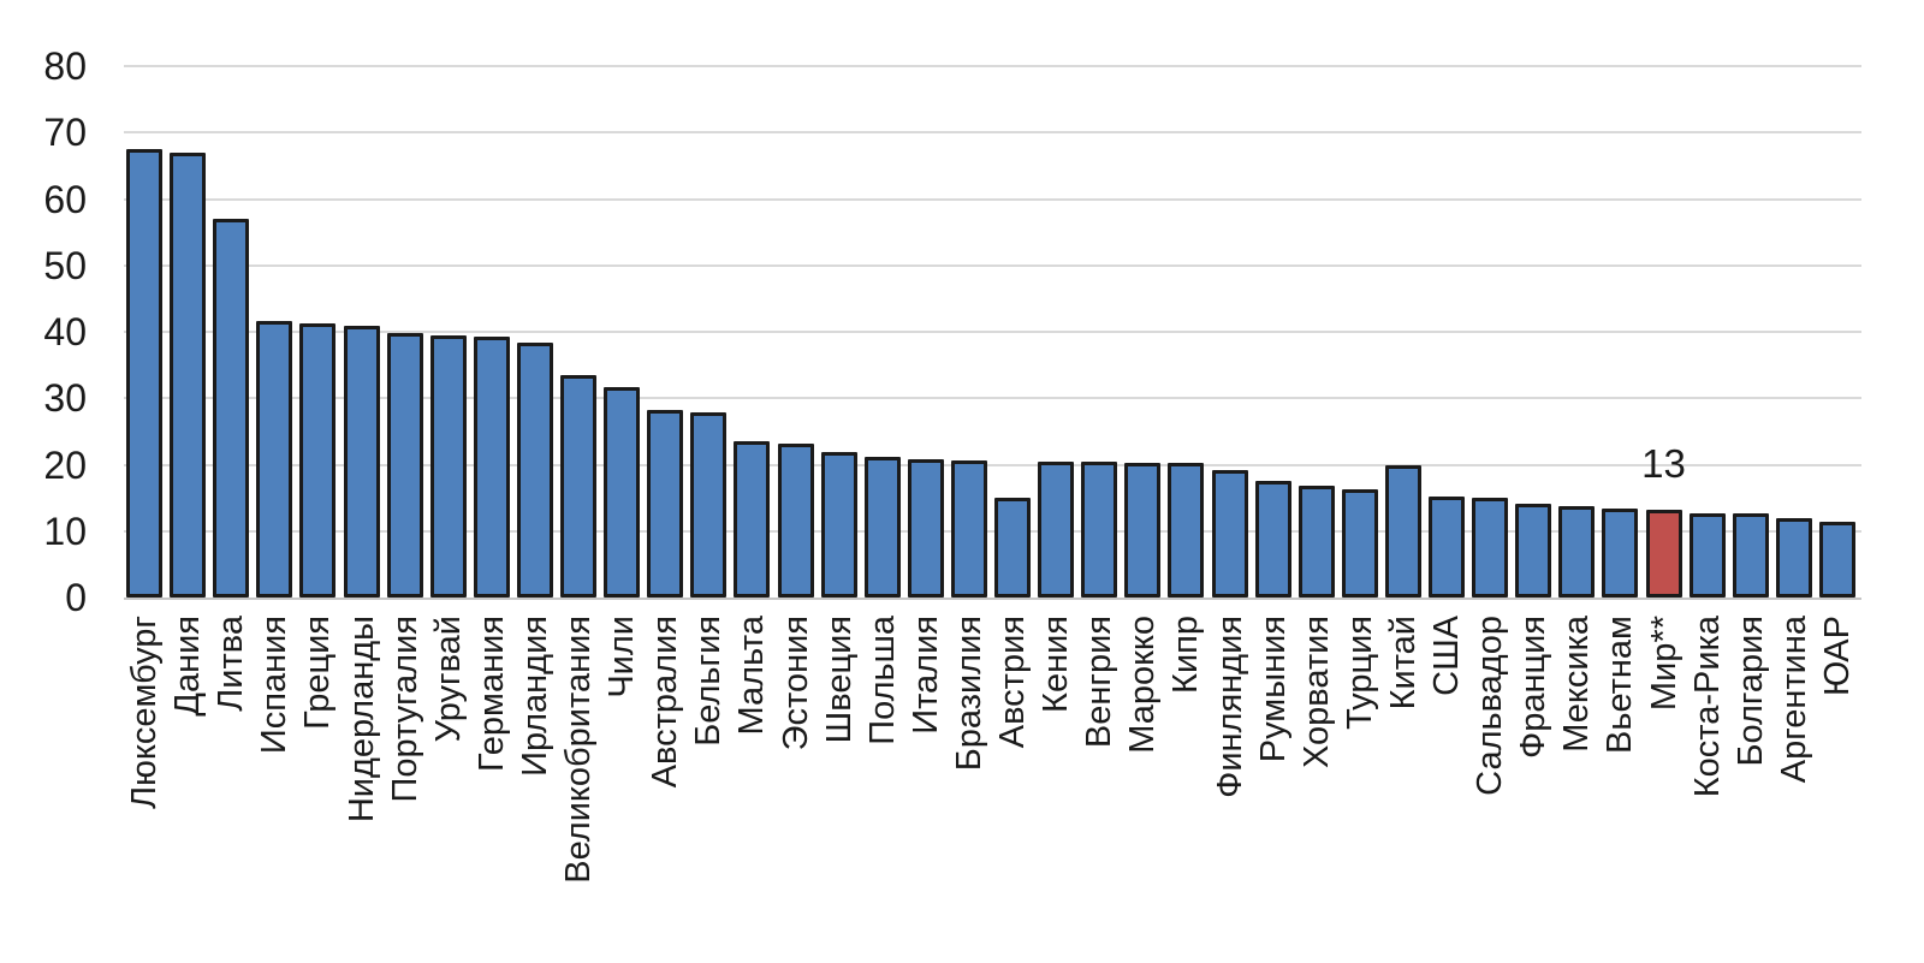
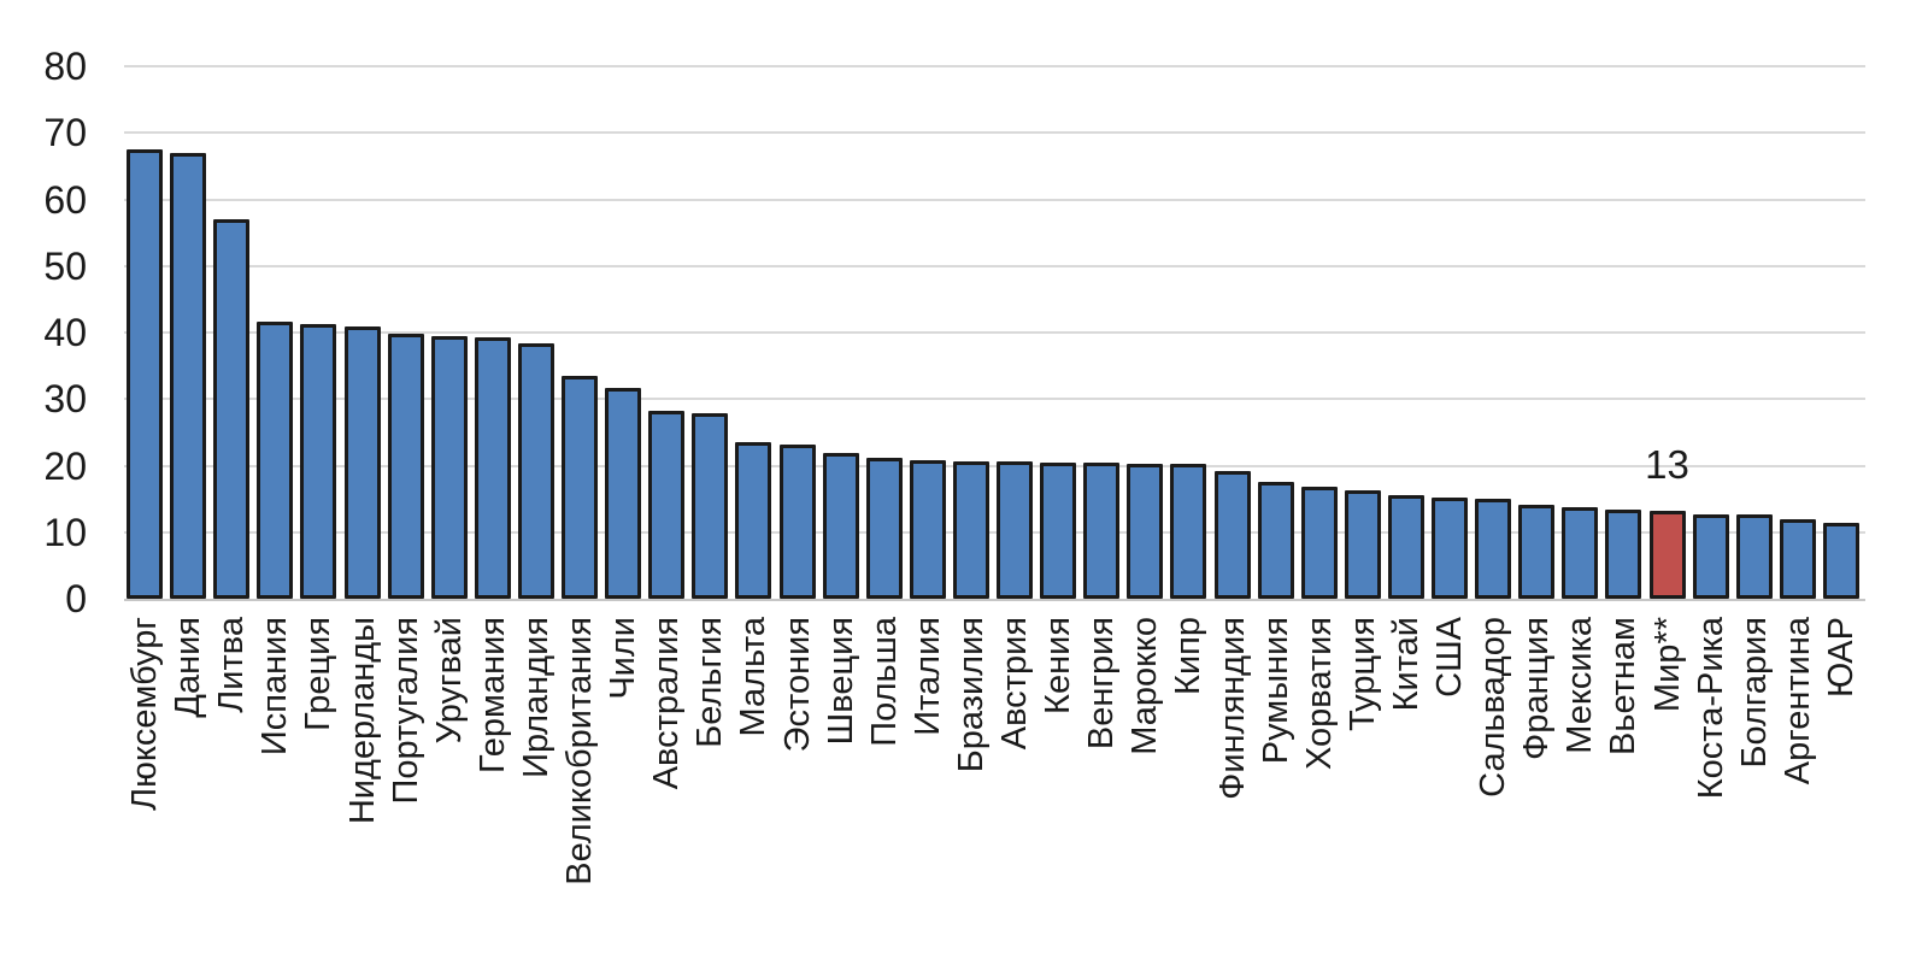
Австрия: 15 -> 21
Китай: 20 -> 16
